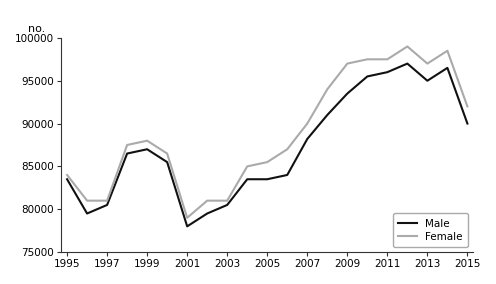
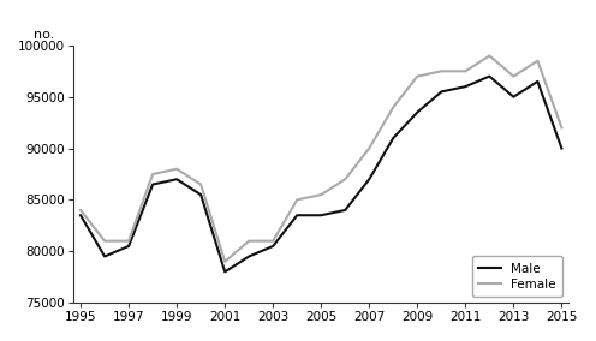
Male/2007: 88200 -> 87000
